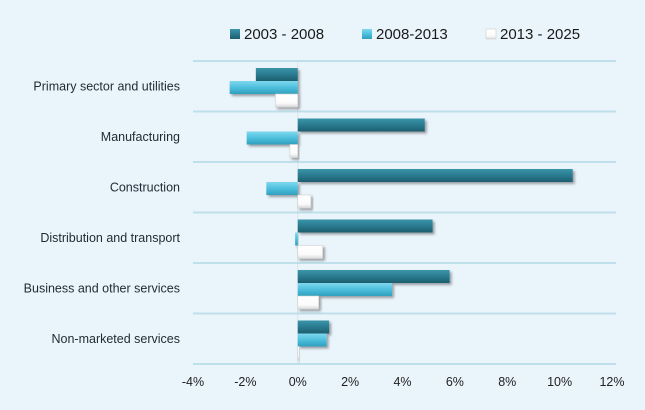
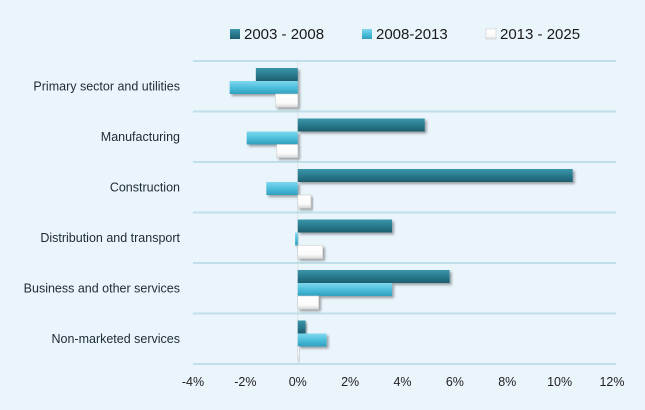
2013 - 2025/Manufacturing: -0.3% -> -0.8%
2003 - 2008/Distribution and transport: 5.2% -> 3.6%
2003 - 2008/Non-marketed services: 1.2% -> 0.3%
